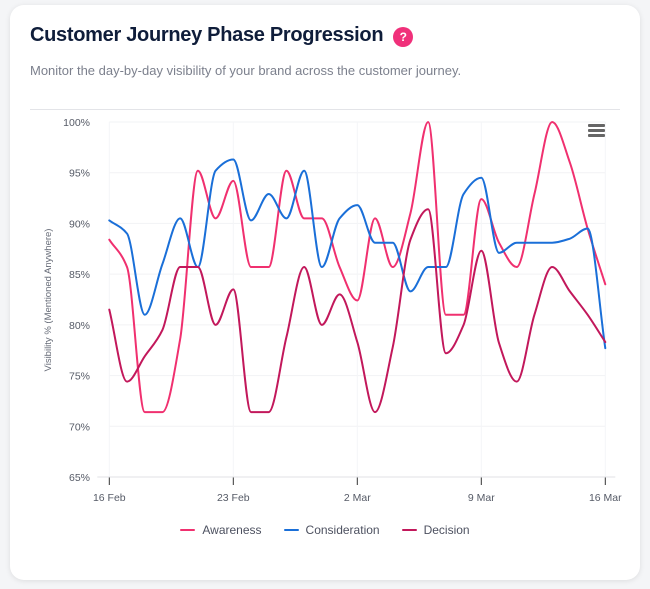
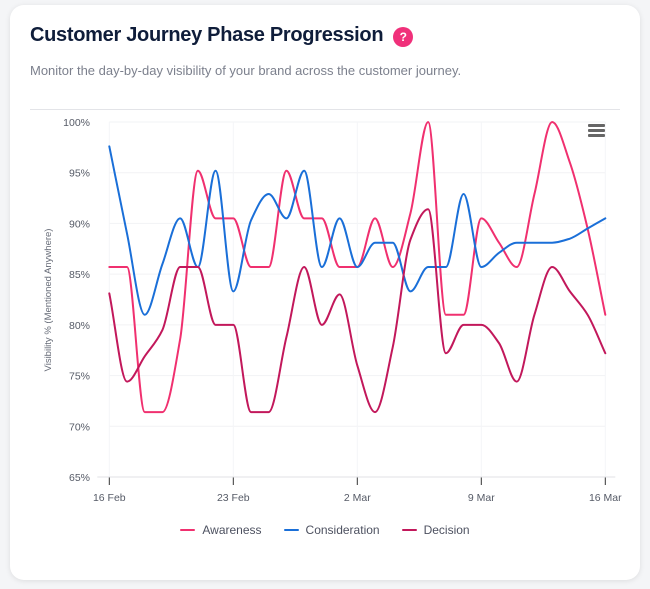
Awareness/16 Feb: 88.4% -> 85.7%
Consideration/16 Feb: 90.3% -> 97.6%
Decision/16 Feb: 81.5% -> 83.1%
Awareness/23 Feb: 94.2% -> 90.5%
Consideration/23 Feb: 96.3% -> 83.3%
Decision/23 Feb: 83.5% -> 80.0%
Awareness/2 Mar: 82.4% -> 85.7%
Consideration/2 Mar: 91.8% -> 85.7%
Decision/2 Mar: 78.3% -> 76.0%
Awareness/9 Mar: 92.4% -> 90.5%
Consideration/9 Mar: 94.5% -> 85.7%
Decision/9 Mar: 87.3% -> 80.0%
Awareness/16 Mar: 84.0% -> 81.0%
Consideration/16 Mar: 77.7% -> 90.5%
Decision/16 Mar: 78.3% -> 77.2%
